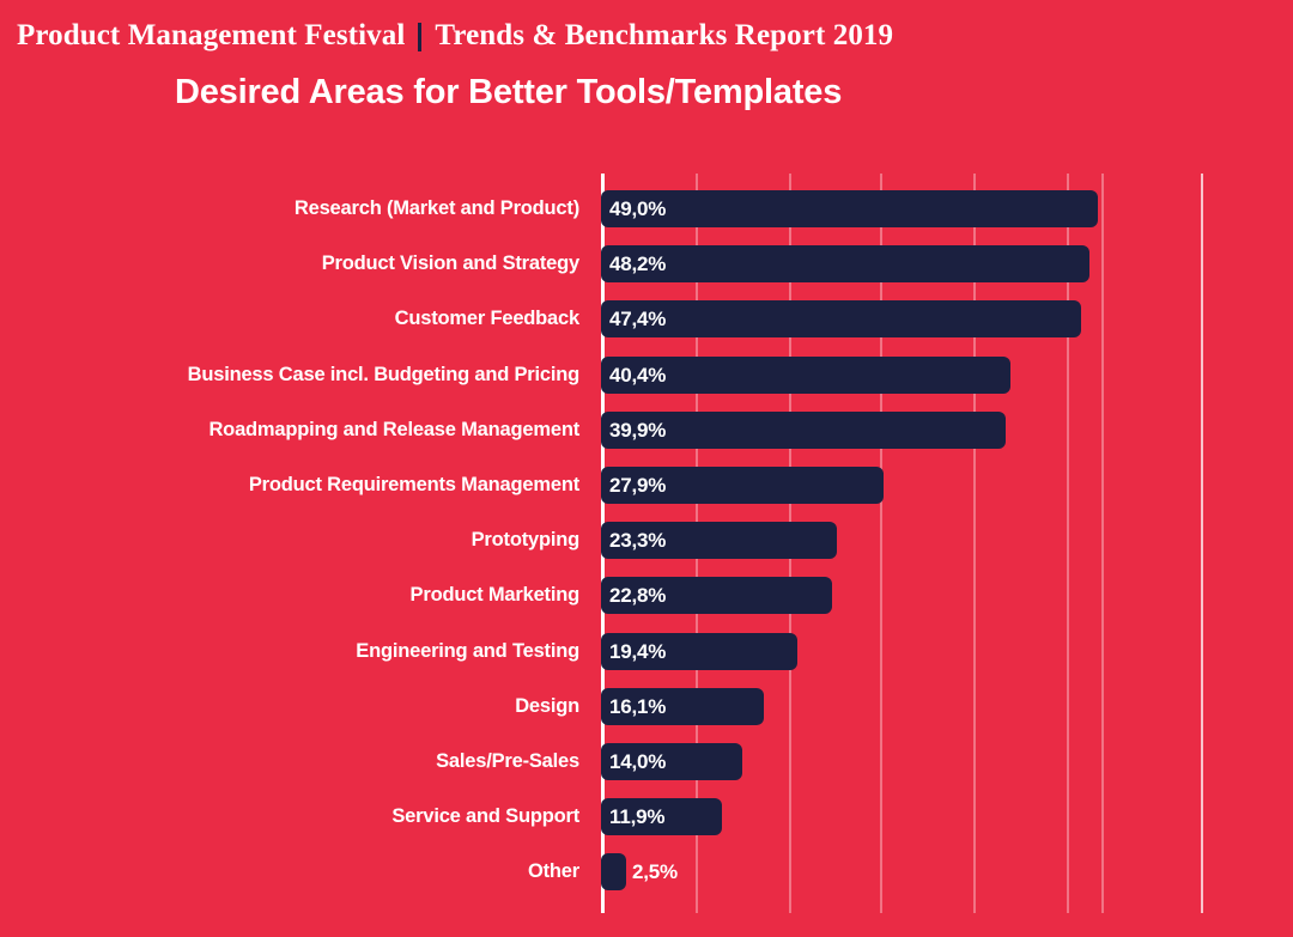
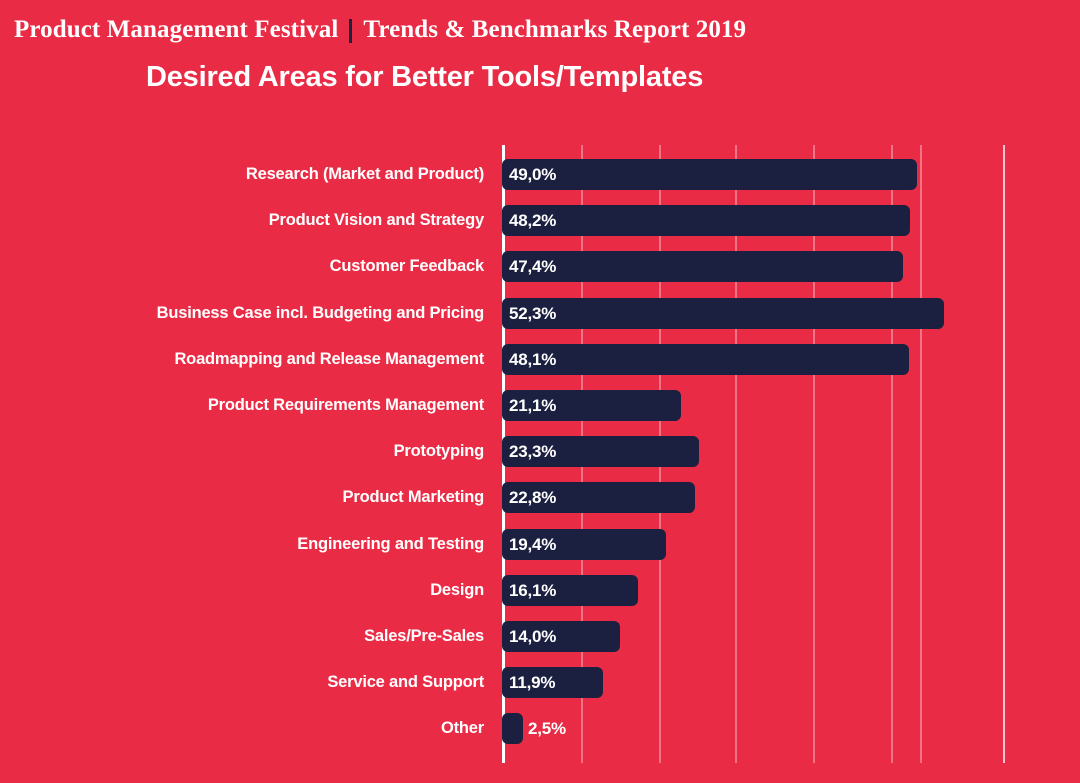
Business Case incl. Budgeting and Pricing: 40,4% -> 52,3%
Roadmapping and Release Management: 39,9% -> 48,1%
Product Requirements Management: 27,9% -> 21,1%
